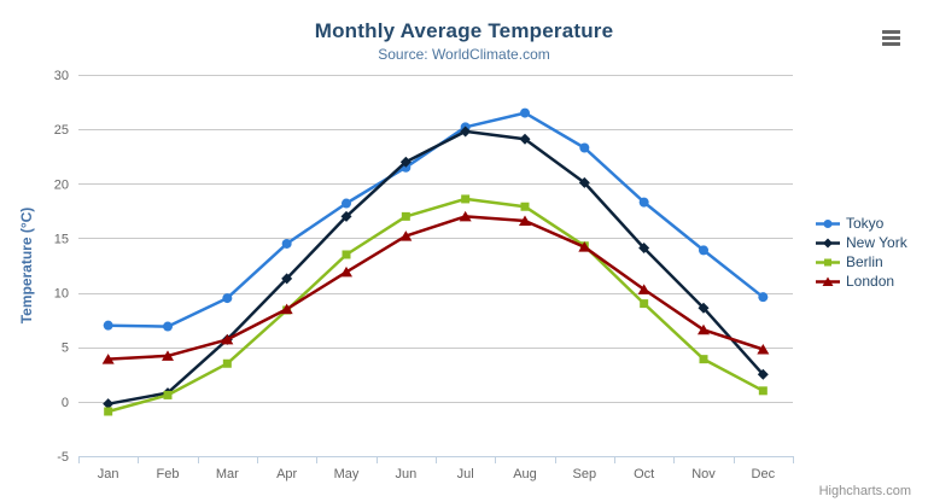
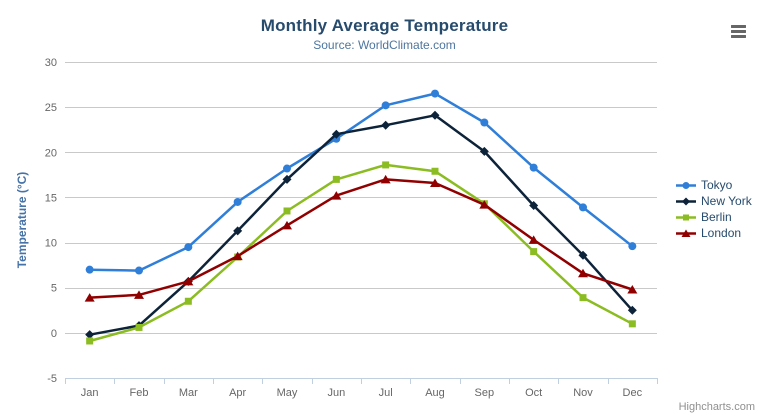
New York/Jul: 25 -> 23
